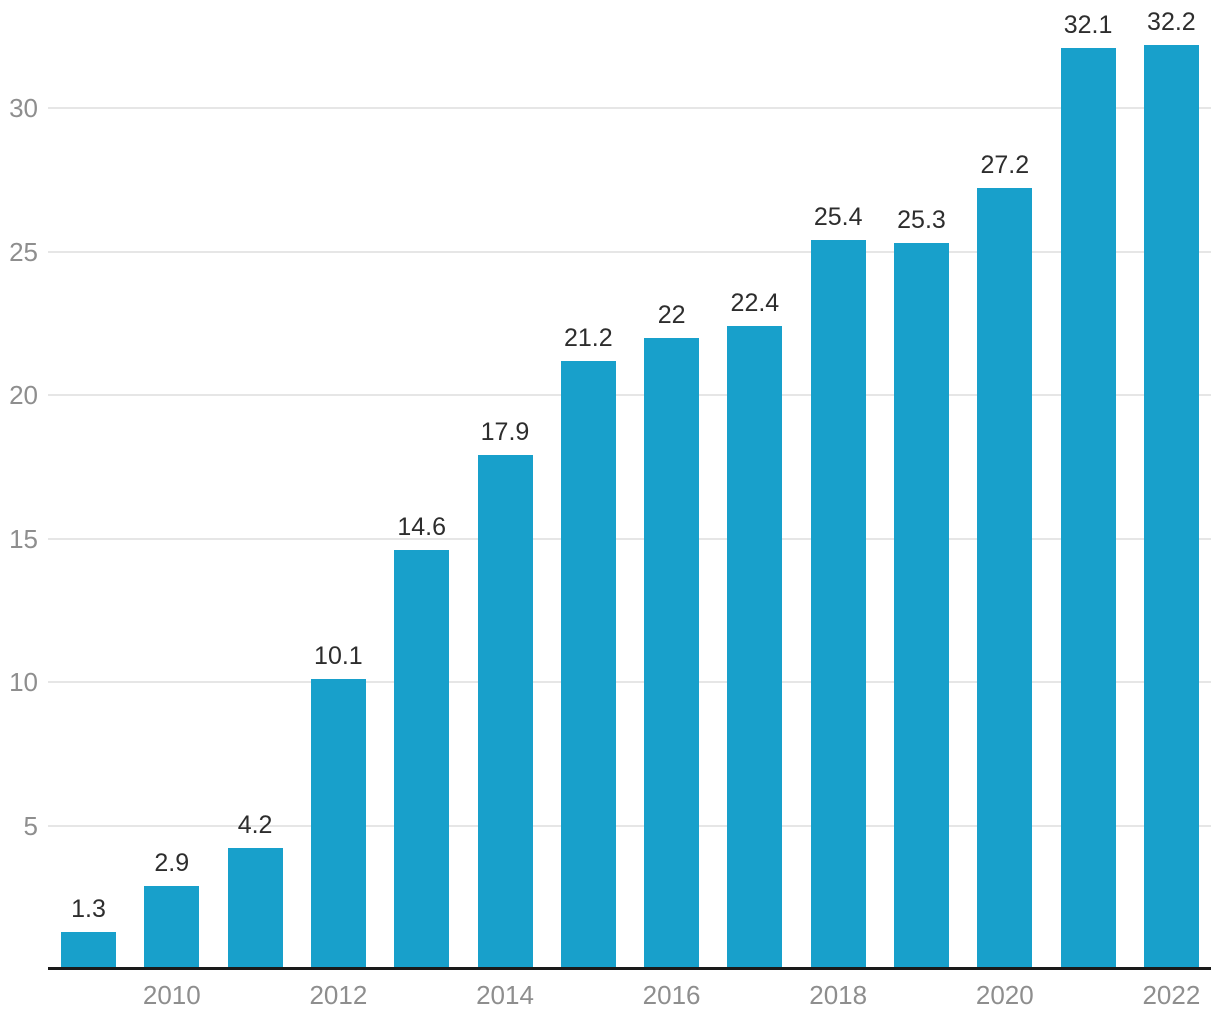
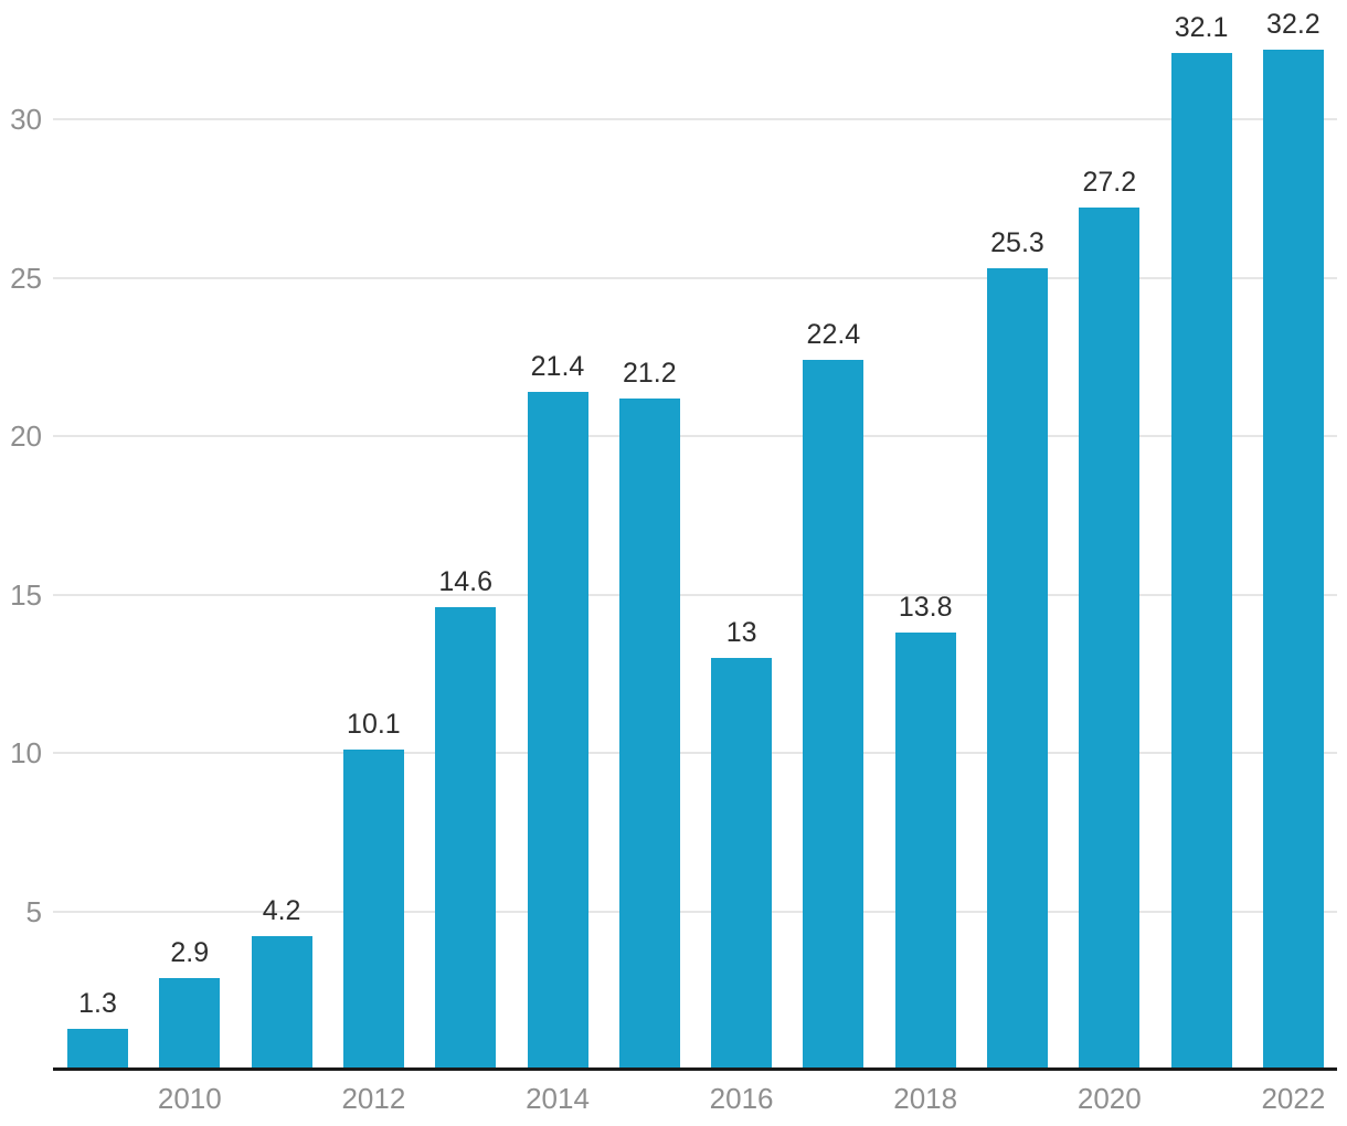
2014: 17.9 -> 21.4
2016: 22 -> 13
2018: 25.4 -> 13.8
